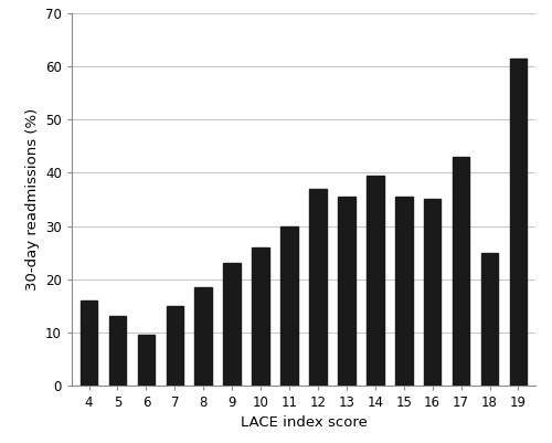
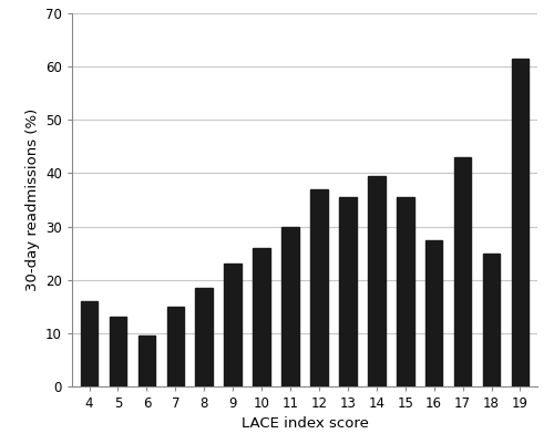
16: 35.0 -> 27.5
